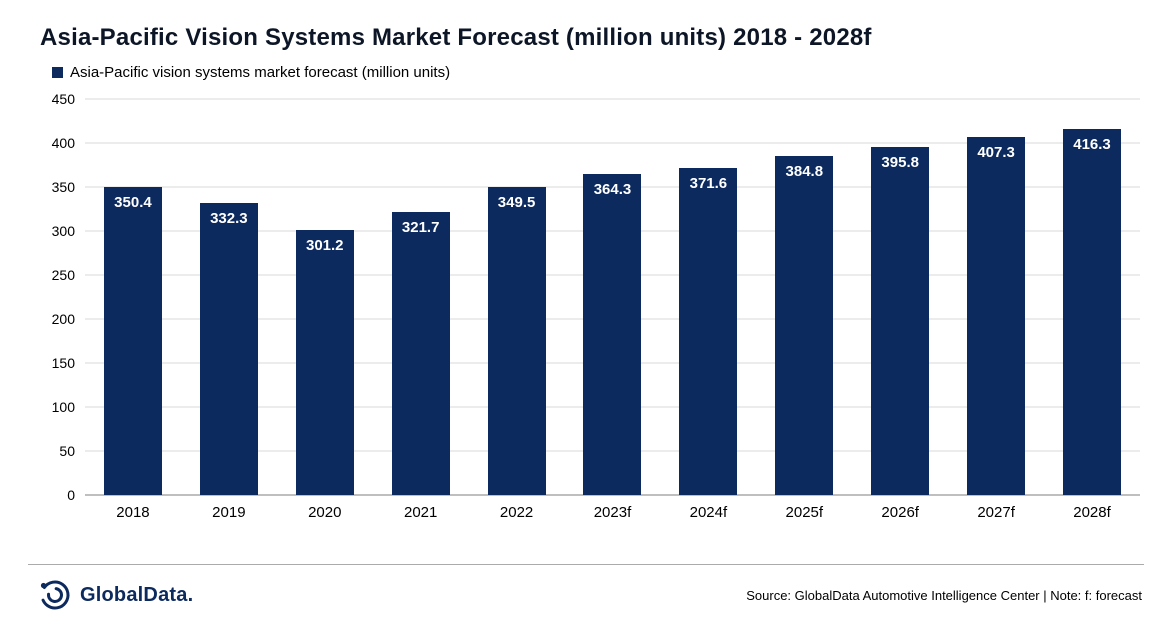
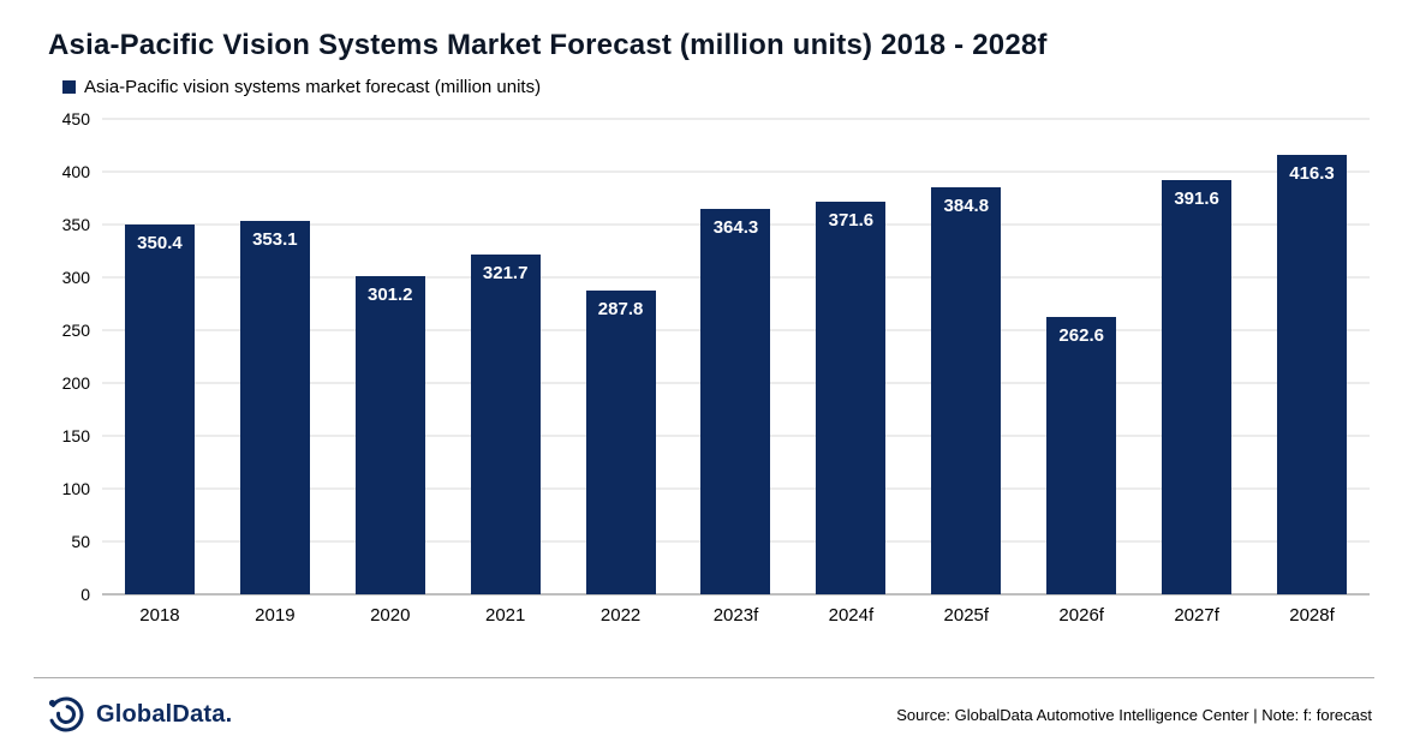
2019: 332.3 -> 353.1
2022: 349.5 -> 287.8
2026f: 395.8 -> 262.6
2027f: 407.3 -> 391.6
